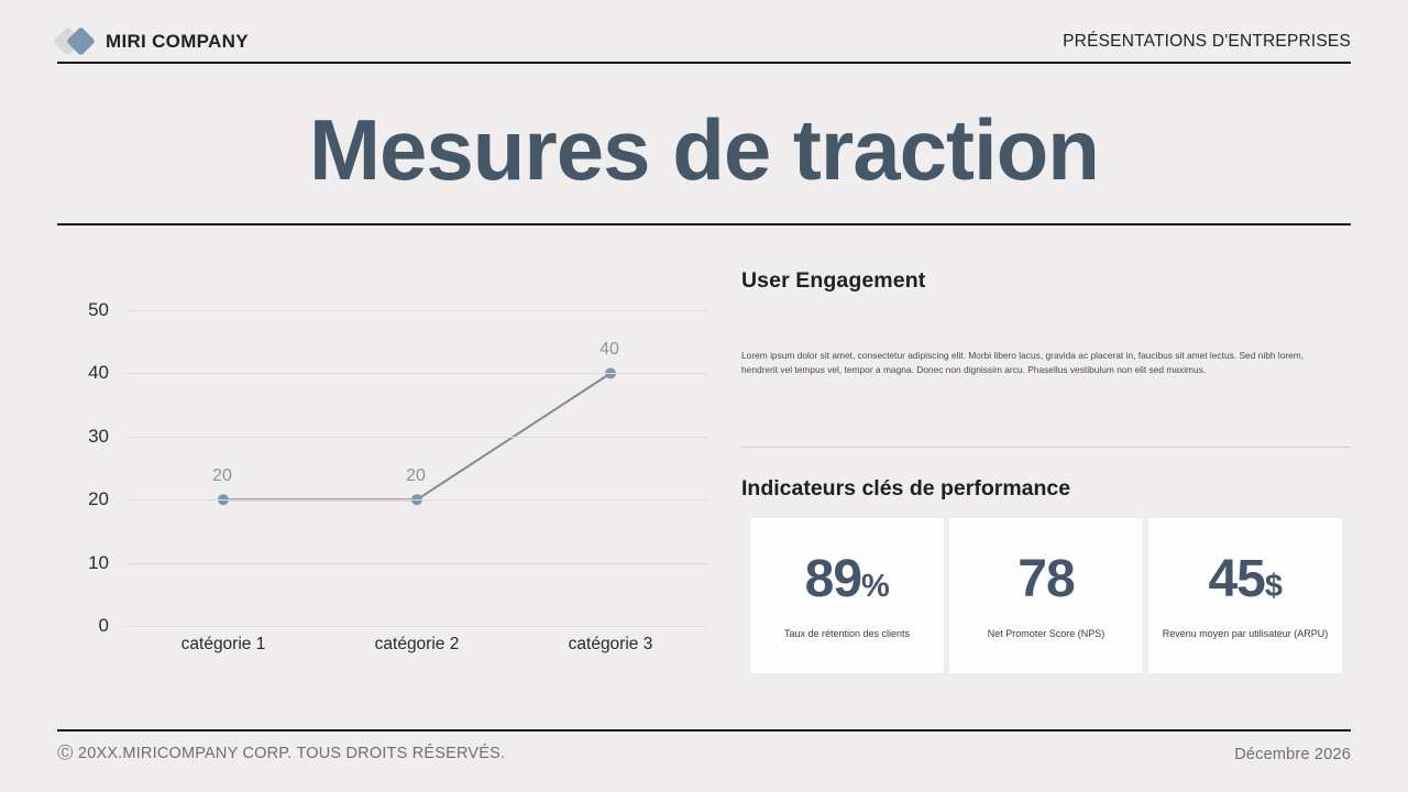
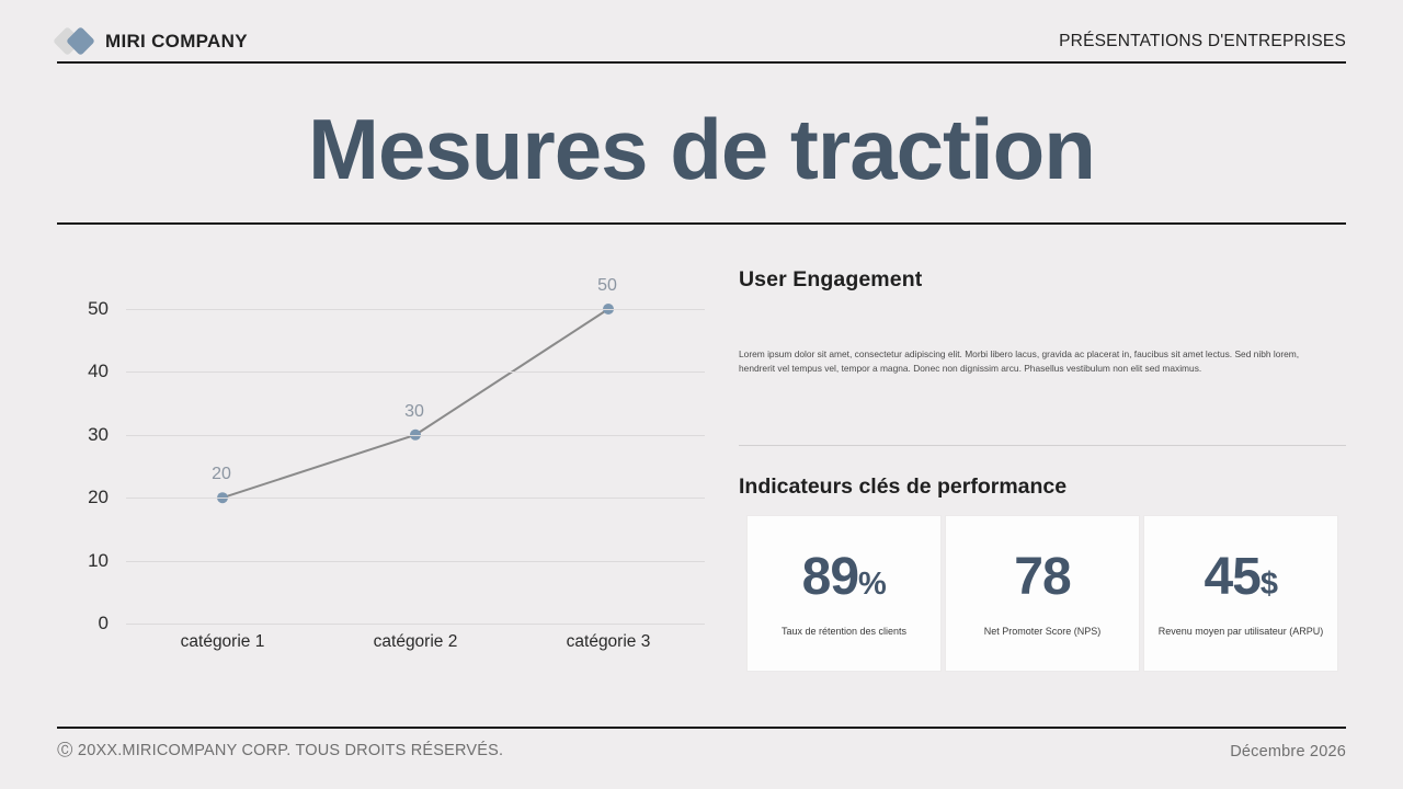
catégorie 2: 20 -> 30
catégorie 3: 40 -> 50
